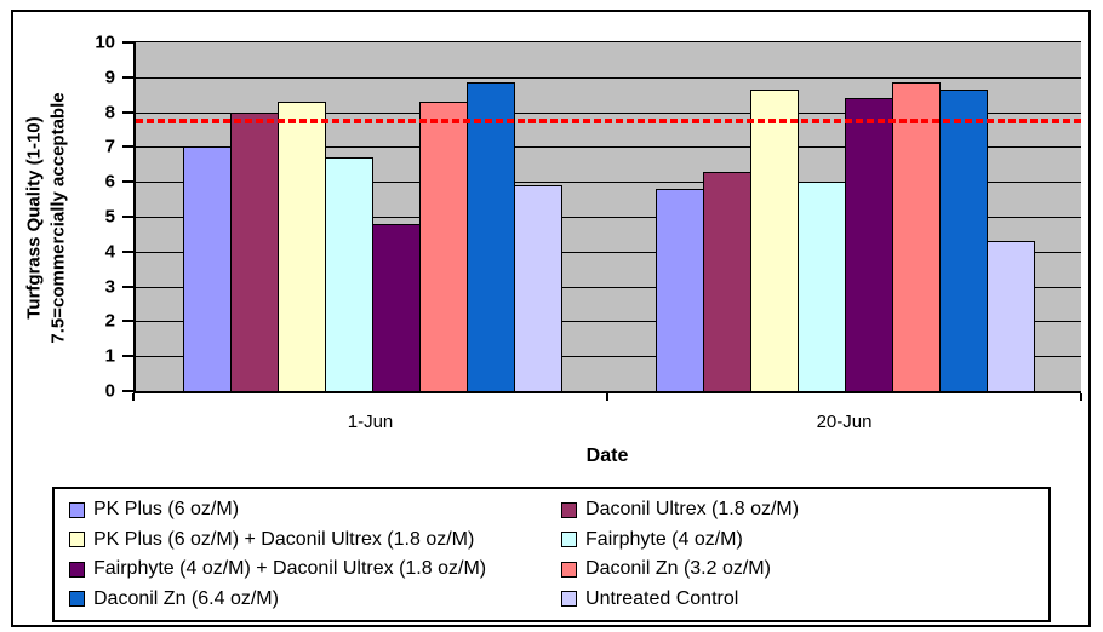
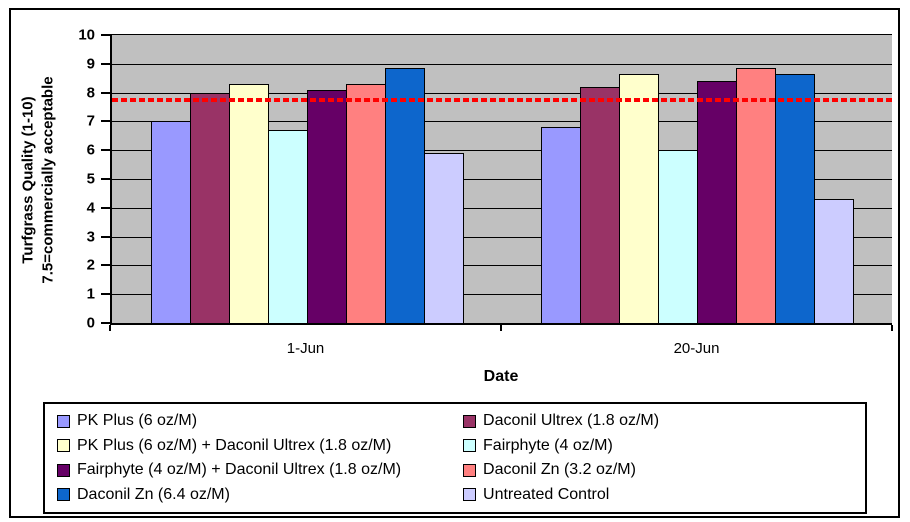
Fairphyte (4 oz/M) + Daconil Ultrex (1.8 oz/M)/1-Jun: 4.8 -> 8.1
PK Plus (6 oz/M)/20-Jun: 5.8 -> 6.8
Daconil Ultrex (1.8 oz/M)/20-Jun: 6.3 -> 8.2
